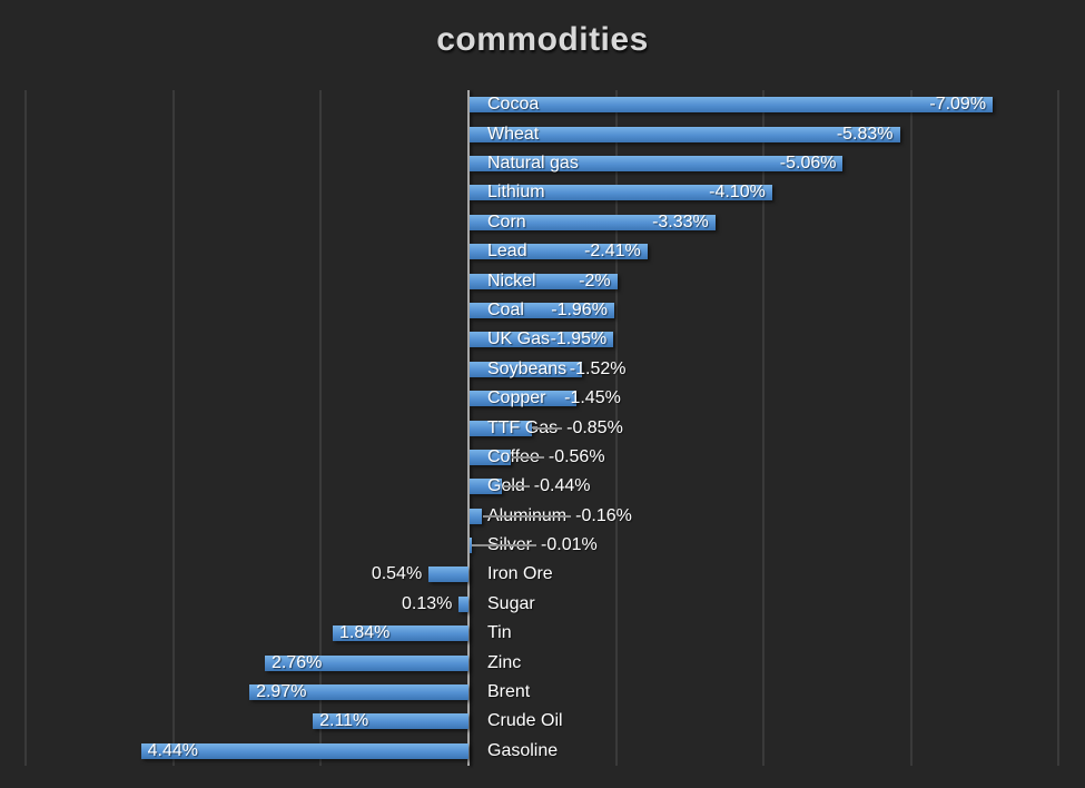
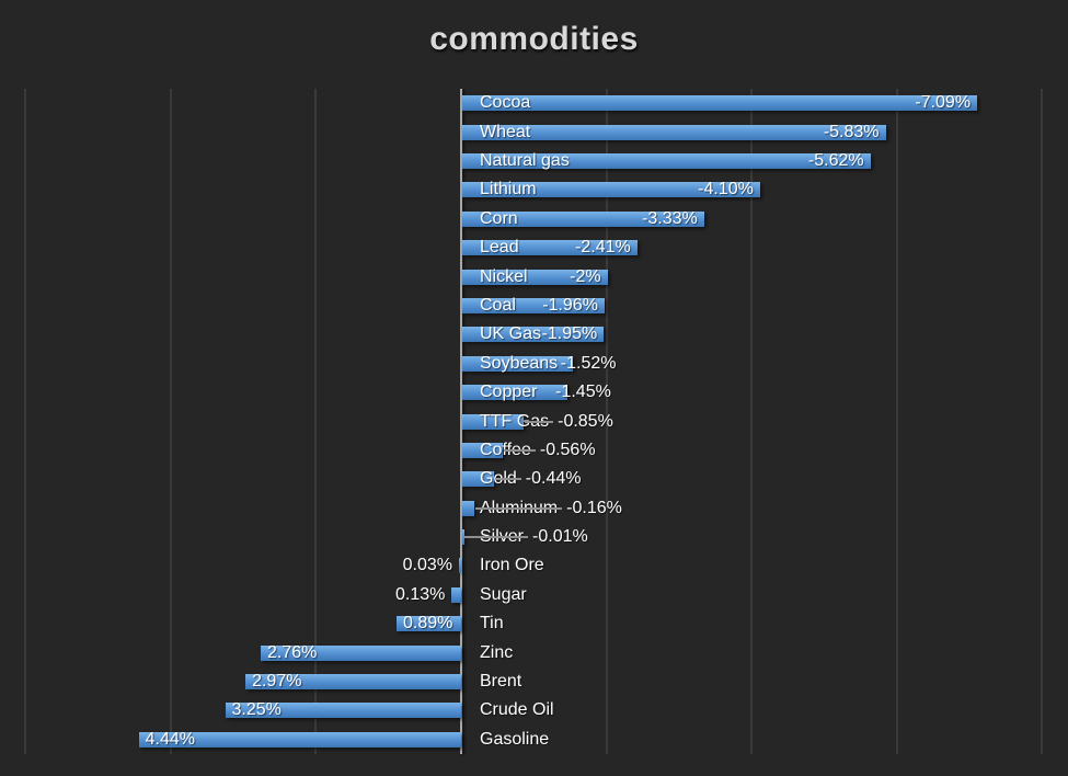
Natural gas: -5.06% -> -5.62%
Iron Ore: 0.54% -> 0.03%
Tin: 1.84% -> 0.89%
Crude Oil: 2.11% -> 3.25%
